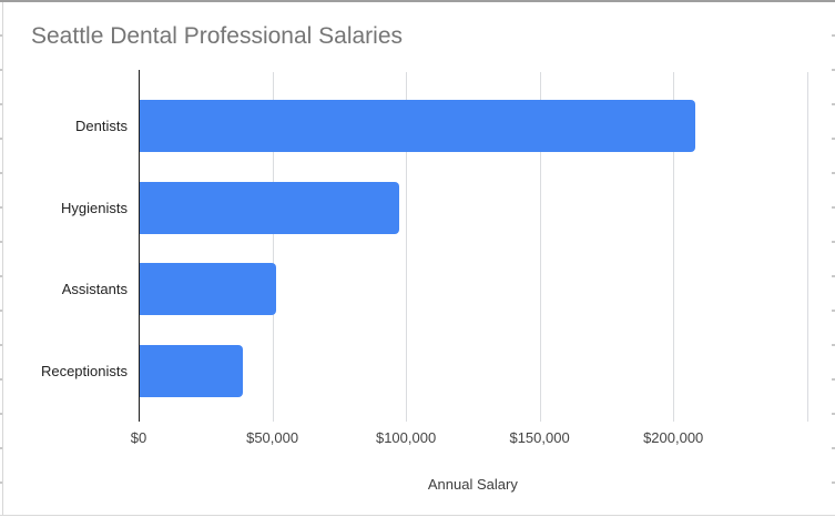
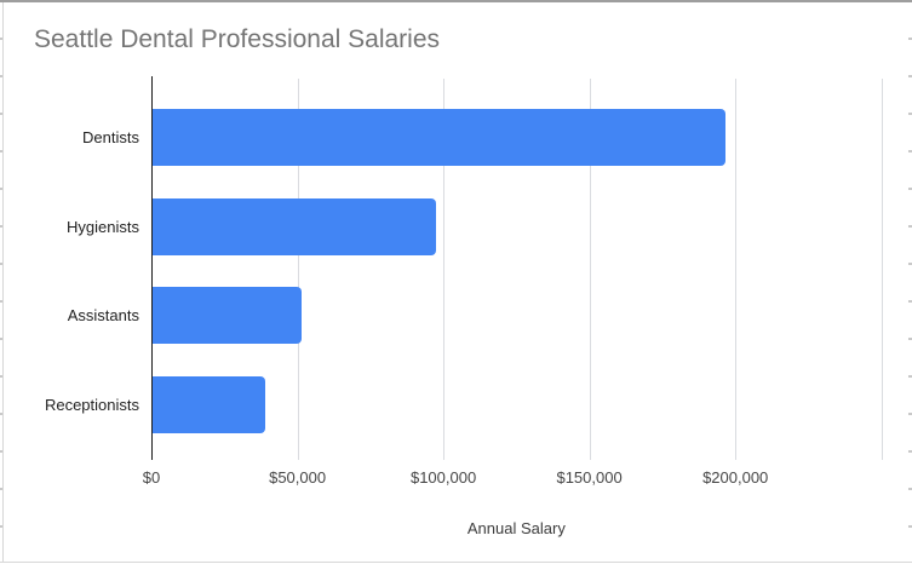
Dentists: $208000 -> $196000
